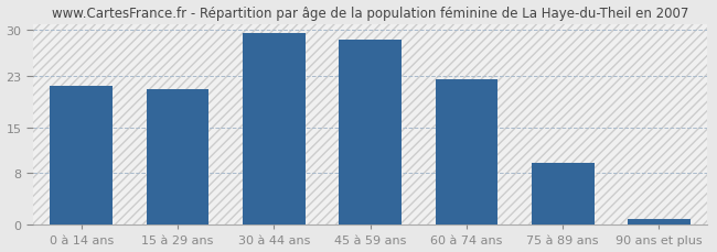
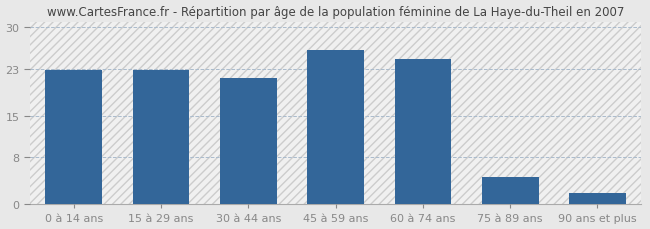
0 à 14 ans: 21.5 -> 22.8
15 à 29 ans: 21.0 -> 22.8
30 à 44 ans: 29.5 -> 21.4
45 à 59 ans: 28.5 -> 26.2
60 à 74 ans: 22.5 -> 24.6
75 à 89 ans: 9.5 -> 4.6
90 ans et plus: 1.0 -> 2.0
